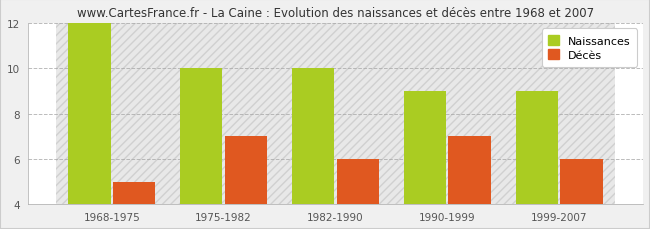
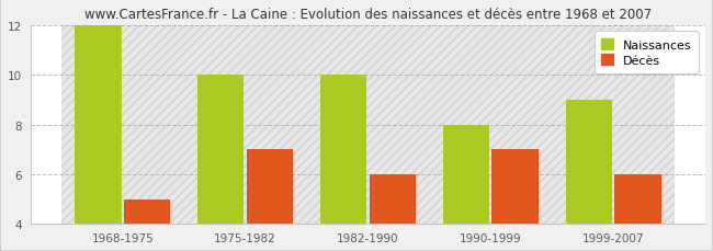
Naissances/1990-1999: 9 -> 8
